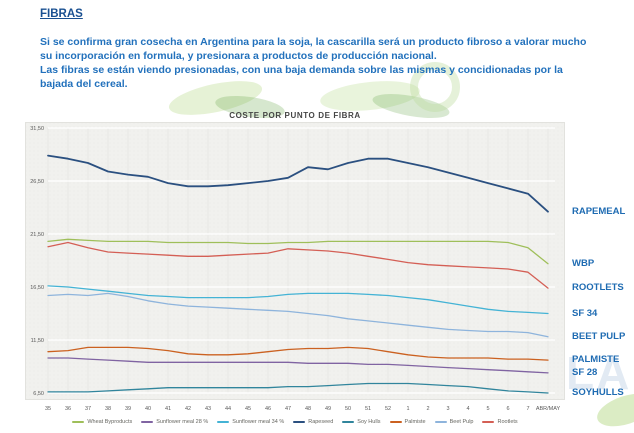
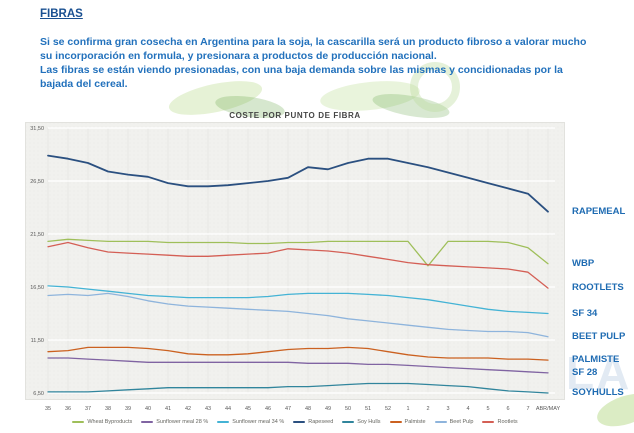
Wheat Byproducts/2: 20,8 -> 18,5
